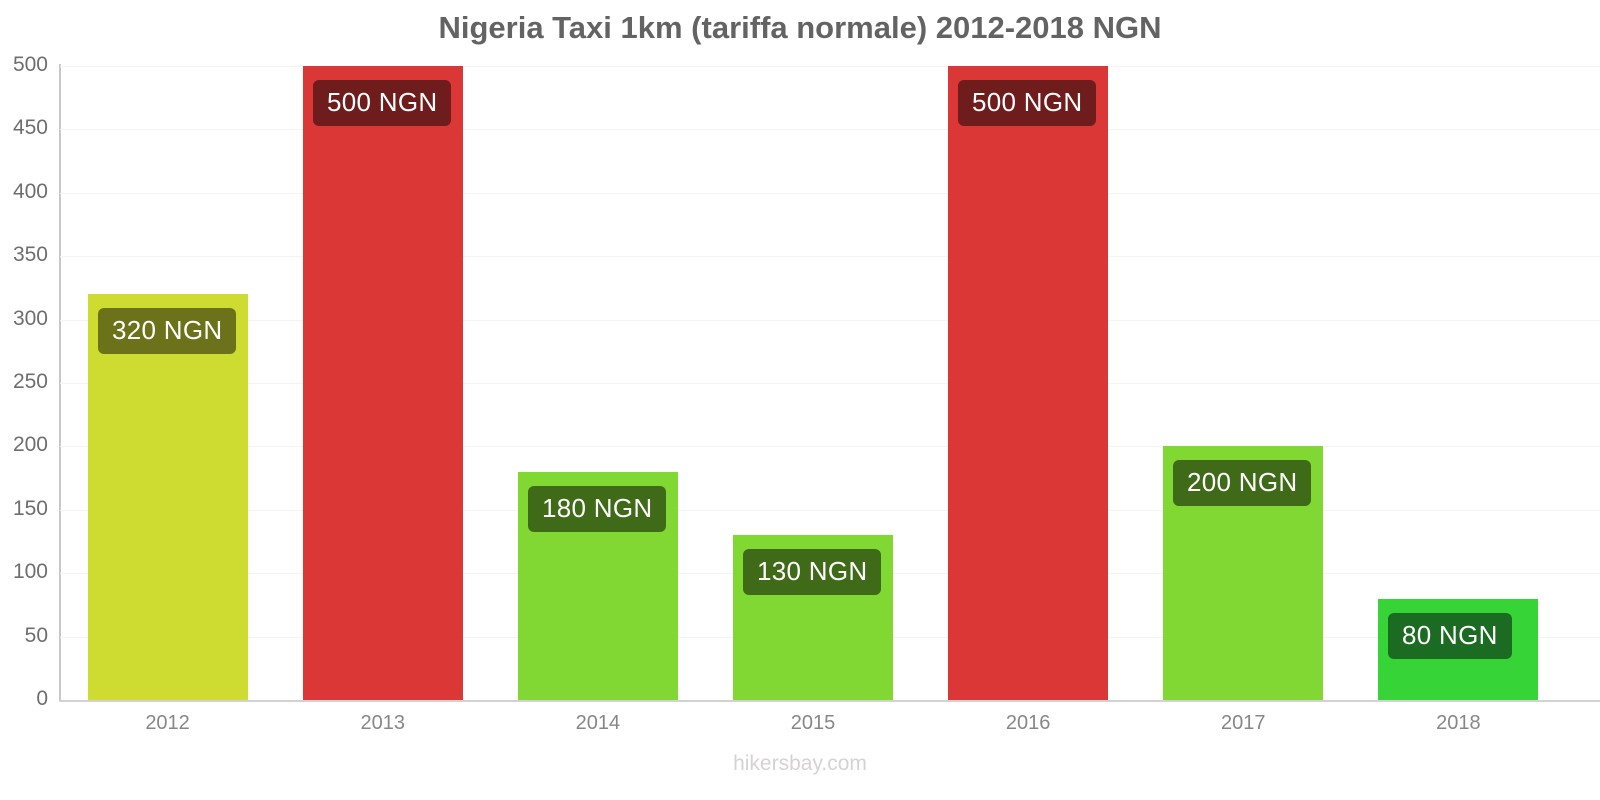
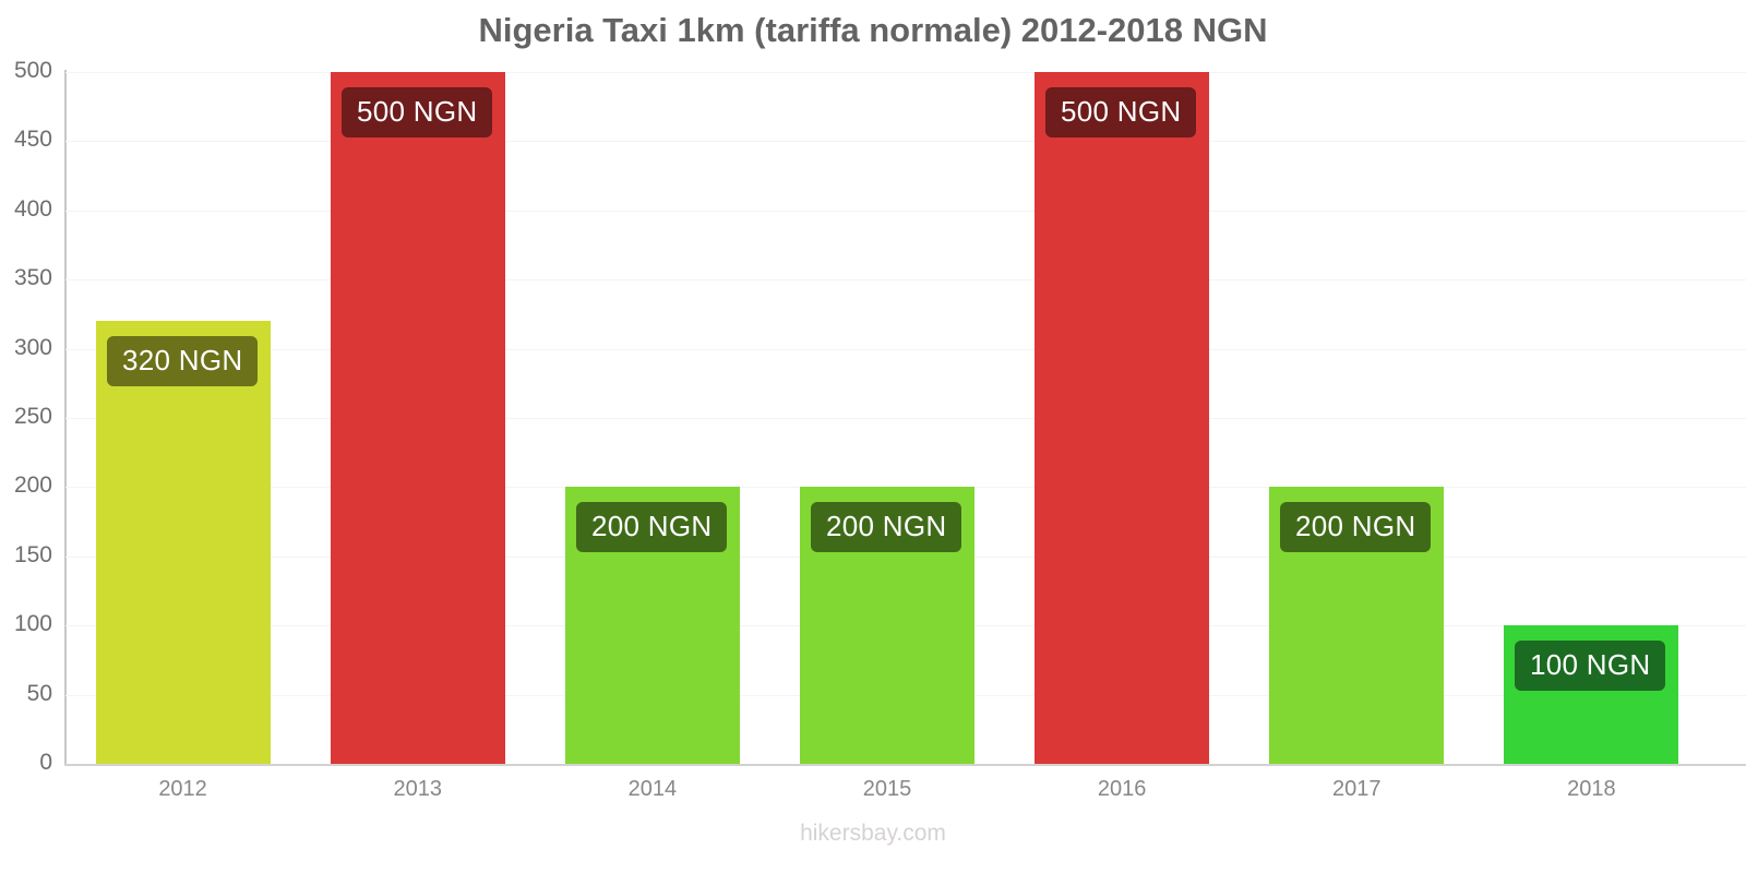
2014: 180 -> 200
2015: 130 -> 200
2018: 80 -> 100
